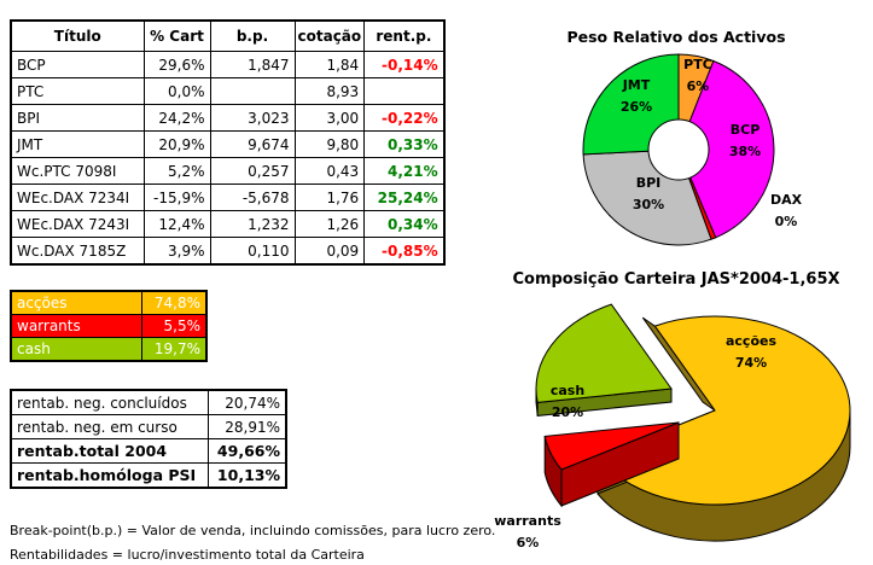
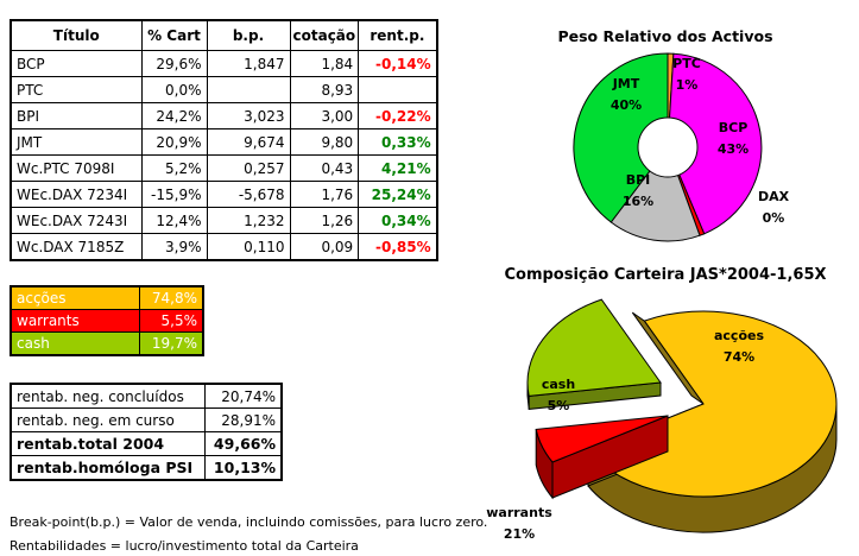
Peso Relativo dos Activos/PTC: 6% -> 1%
Peso Relativo dos Activos/BCP: 38% -> 43%
Peso Relativo dos Activos/BPI: 30% -> 16%
Peso Relativo dos Activos/JMT: 26% -> 40%
Composição Carteira JAS*2004-1,65X/cash: 20% -> 5%
Composição Carteira JAS*2004-1,65X/warrants: 6% -> 21%
